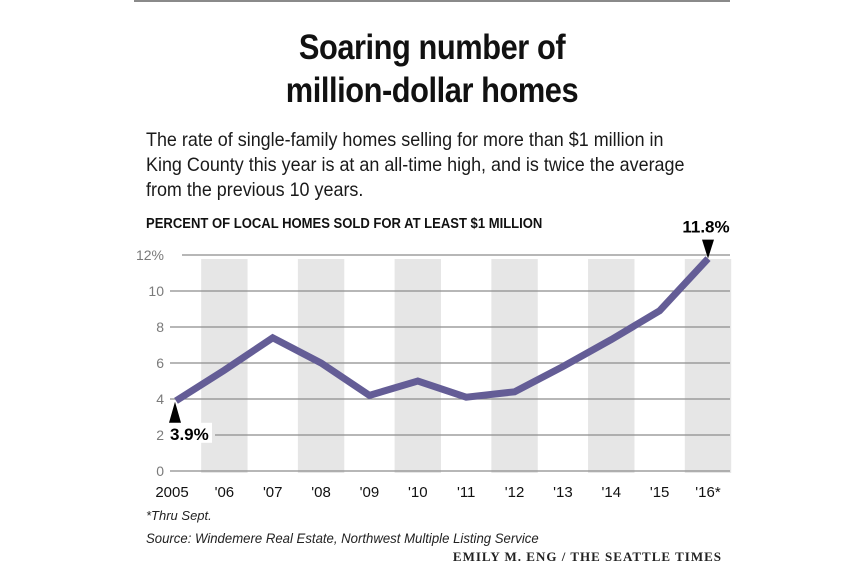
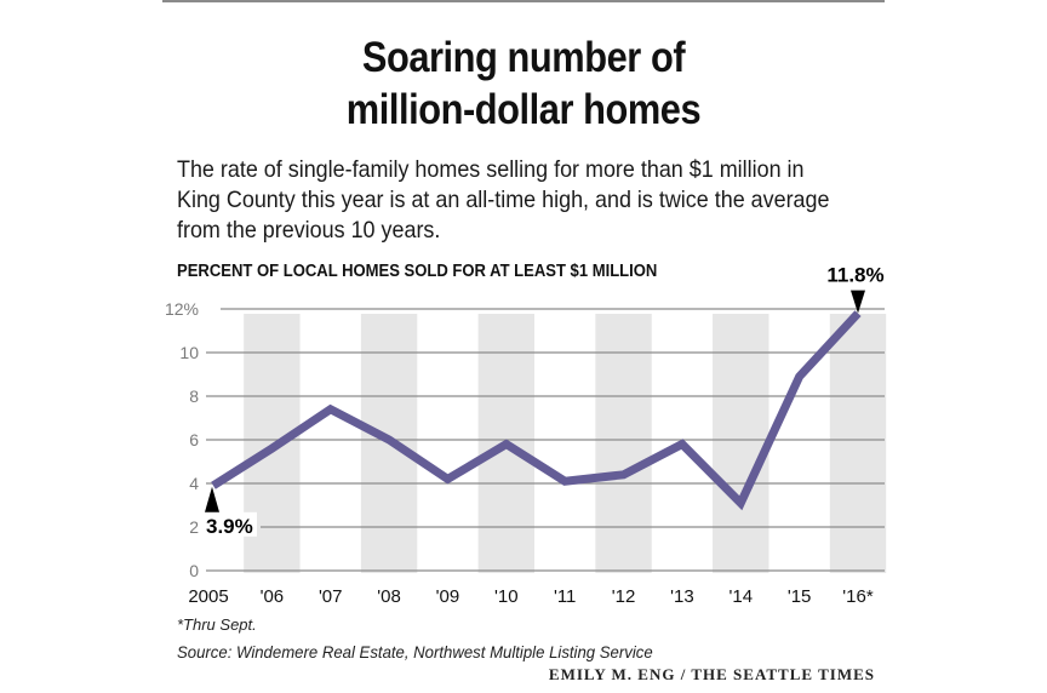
'10: 5.0% -> 5.8%
'14: 7.3% -> 3.1%
